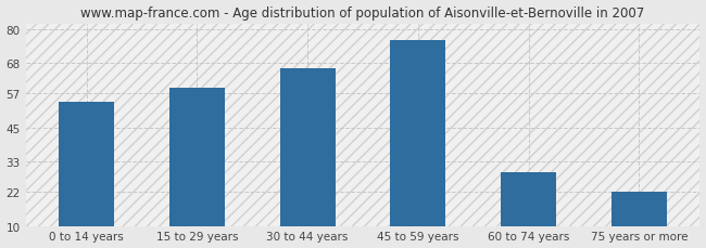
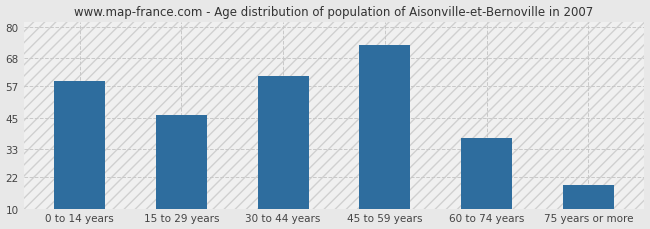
0 to 14 years: 54 -> 59
15 to 29 years: 59 -> 46
30 to 44 years: 66 -> 61
45 to 59 years: 76 -> 73
60 to 74 years: 29 -> 37
75 years or more: 22 -> 19
